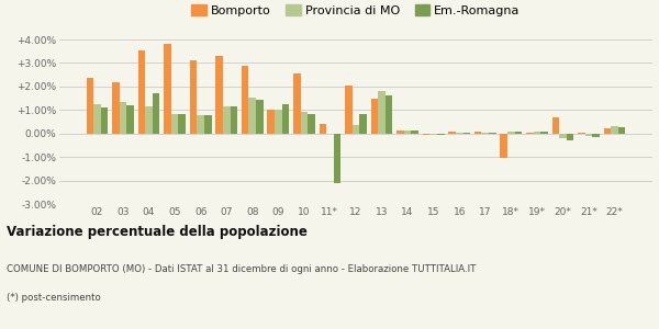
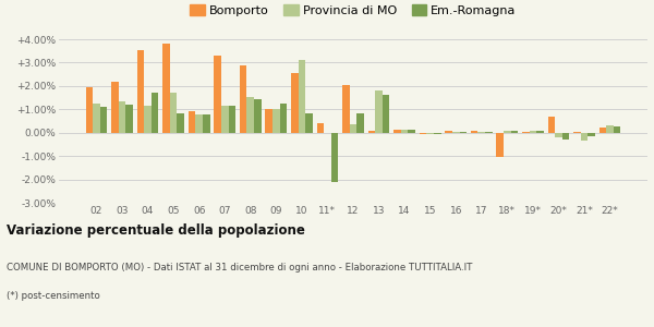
Bomporto/02: 2.35% -> 1.95%
Provincia di MO/05: 0.85% -> 1.70%
Bomporto/06: 3.10% -> 0.90%
Provincia di MO/10: 0.90% -> 3.10%
Bomporto/13: 1.50% -> 0.10%
Provincia di MO/21*: -0.10% -> -0.35%
